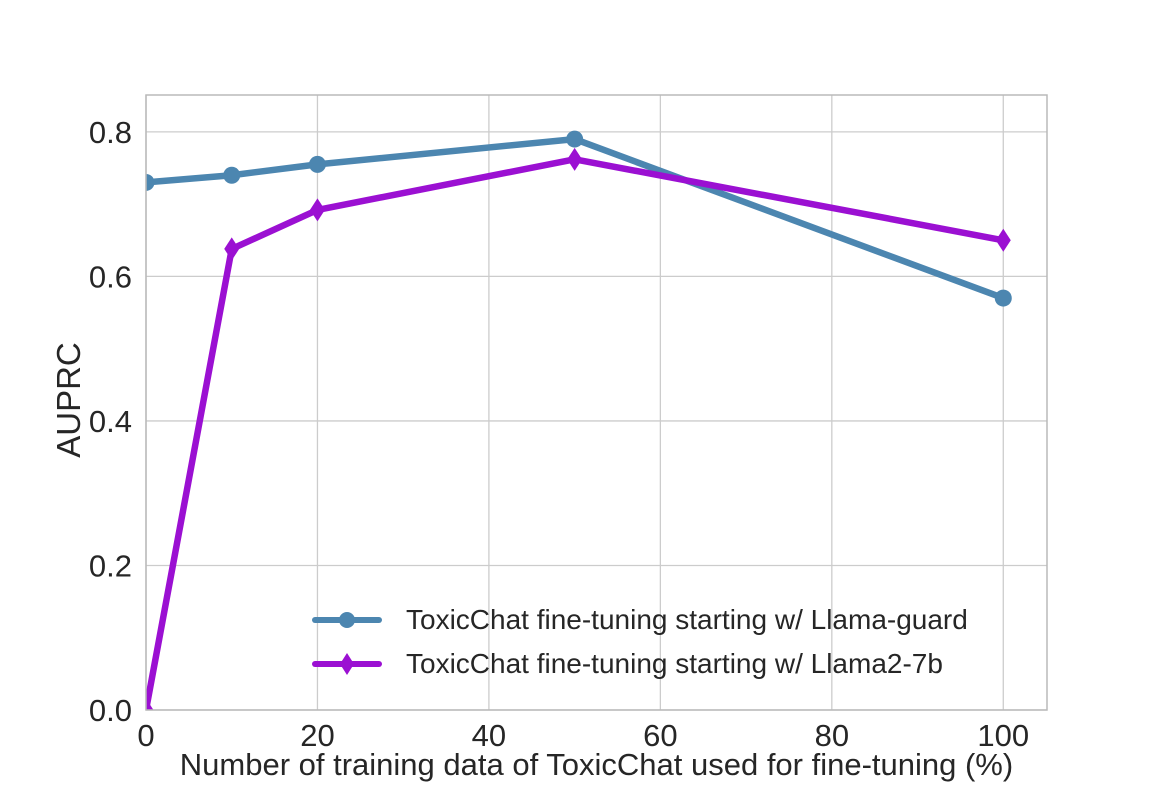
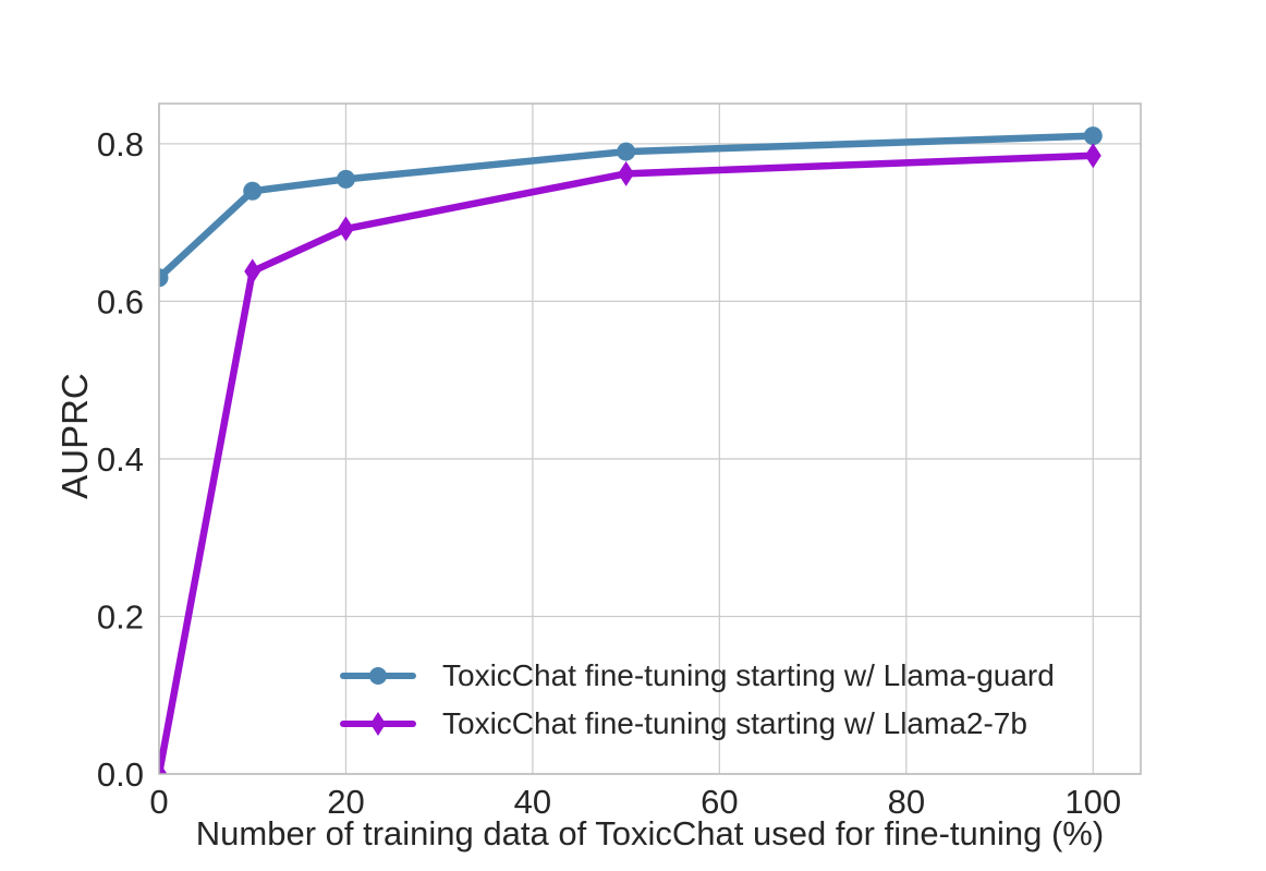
ToxicChat fine-tuning starting w/ Llama-guard/0: 0.73 -> 0.63
ToxicChat fine-tuning starting w/ Llama-guard/100: 0.57 -> 0.81
ToxicChat fine-tuning starting w/ Llama2-7b/100: 0.65 -> 0.79
